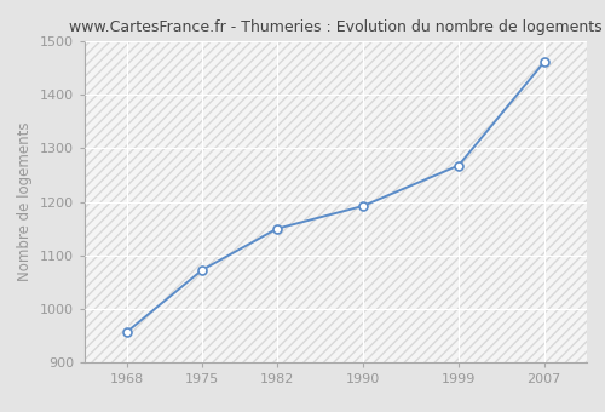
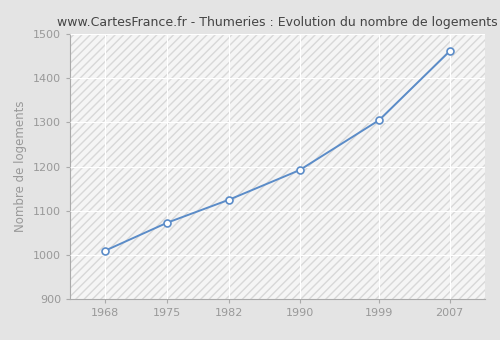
1968: 958 -> 1010
1982: 1150 -> 1125
1999: 1268 -> 1305
